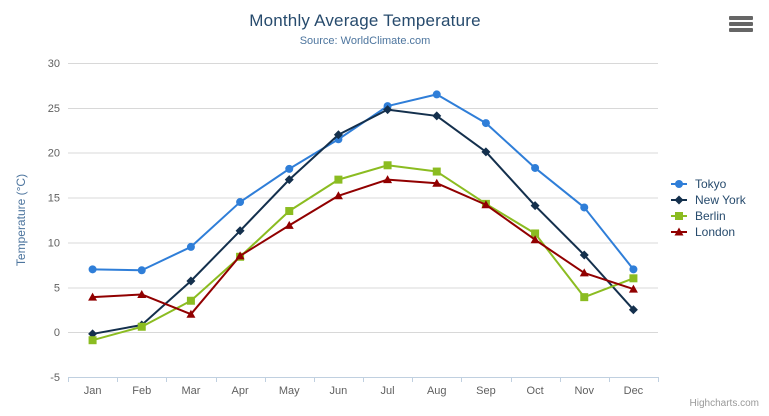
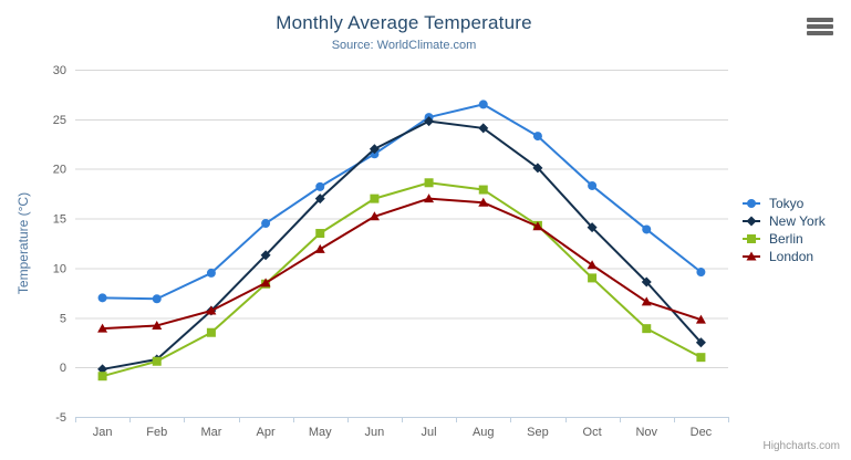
London/Mar: 2 -> 6
Berlin/Oct: 11 -> 9
Tokyo/Dec: 7 -> 10
Berlin/Dec: 6 -> 1
